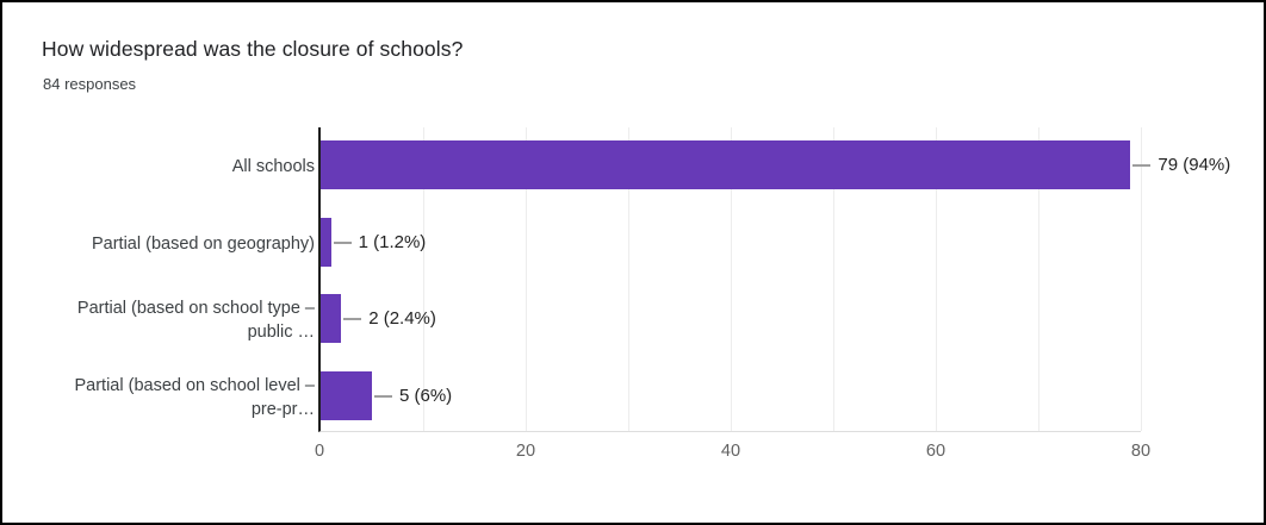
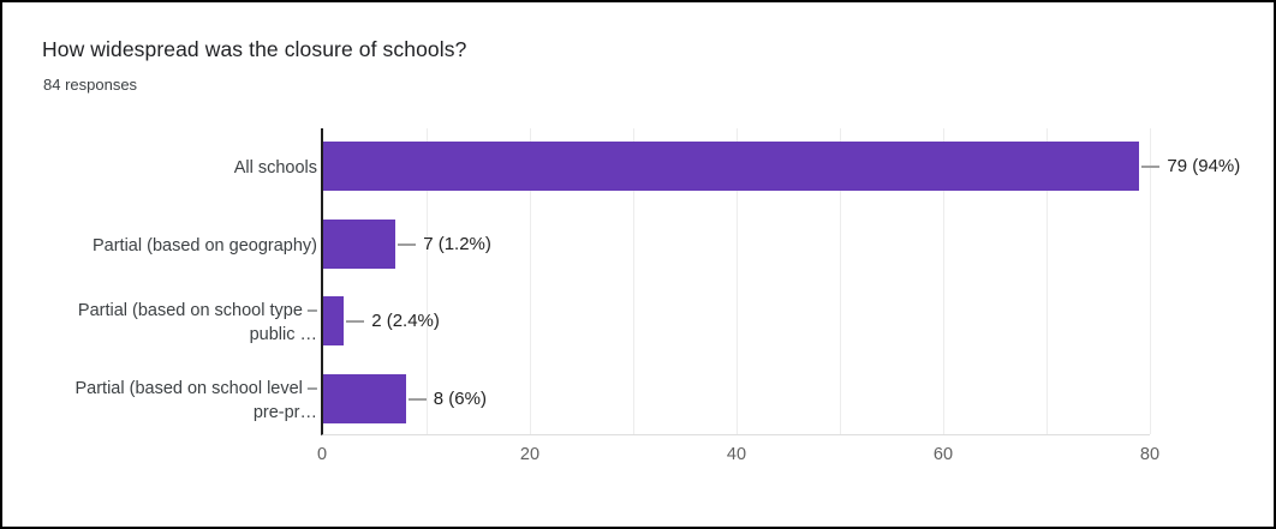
Partial (based on geography): 1 -> 7
Partial (based on school level – pre-pr…: 5 -> 8
